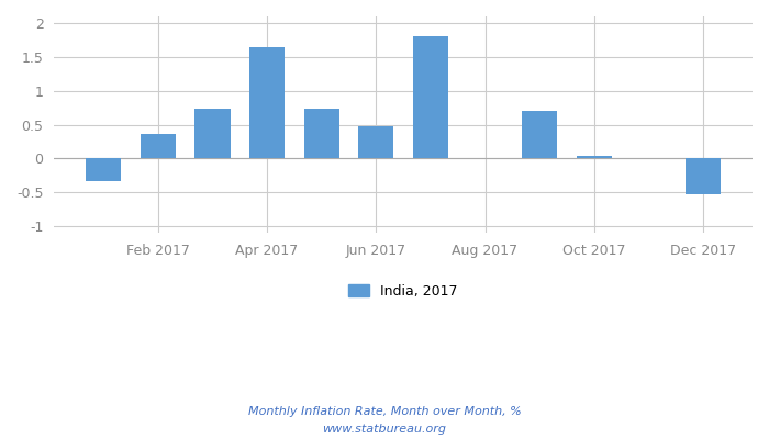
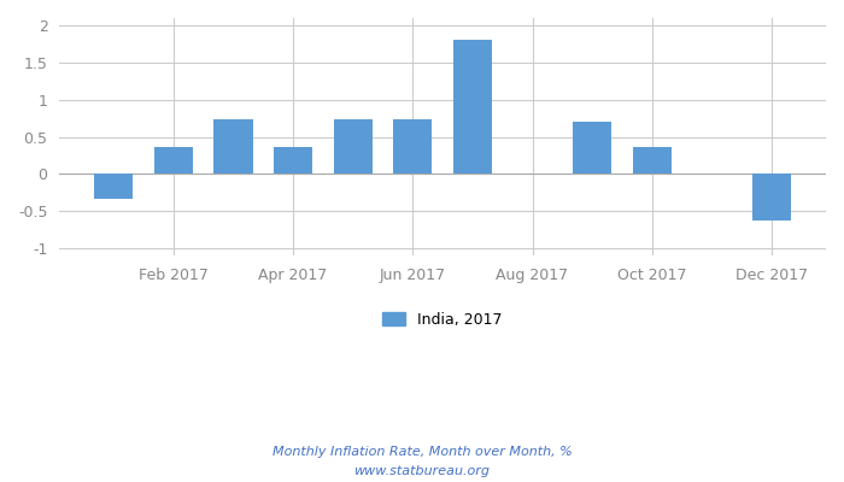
Apr 2017: 1.64 -> 0.36
Jun 2017: 0.48 -> 0.73
Oct 2017: 0.04 -> 0.36
Dec 2017: -0.52 -> -0.62
